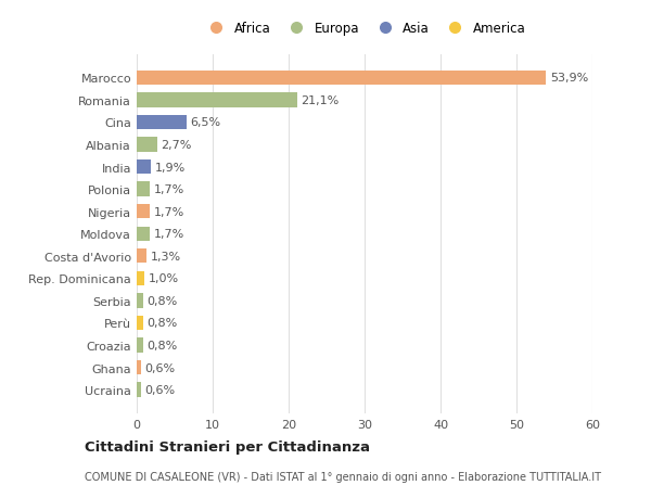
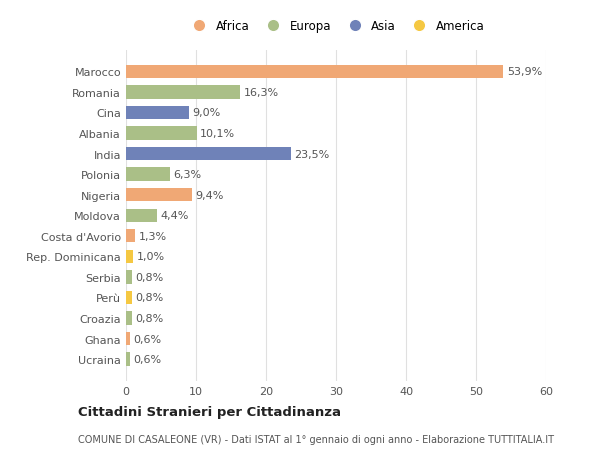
Romania: 21,1% -> 16,3%
Cina: 6,5% -> 9,0%
Albania: 2,7% -> 10,1%
India: 1,9% -> 23,5%
Polonia: 1,7% -> 6,3%
Nigeria: 1,7% -> 9,4%
Moldova: 1,7% -> 4,4%
